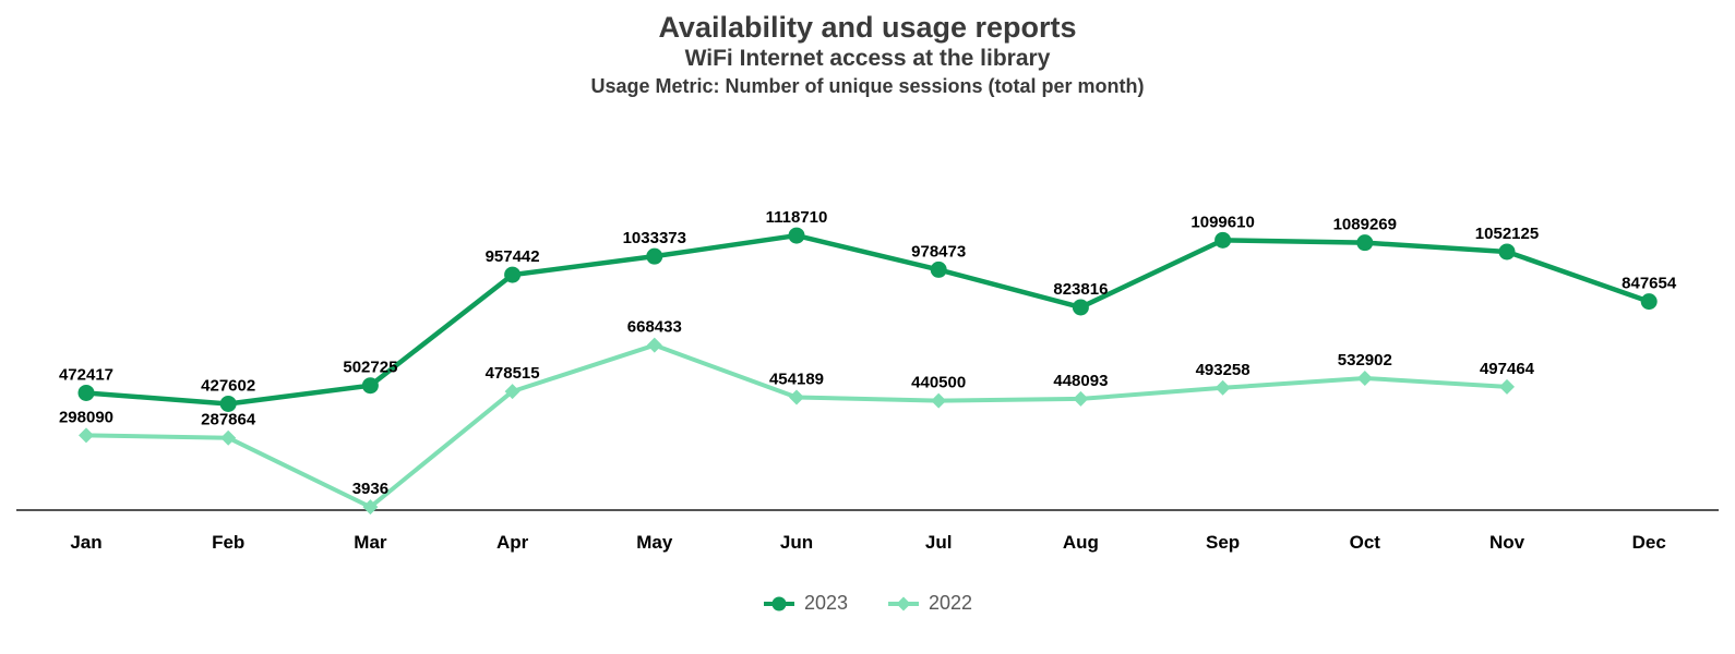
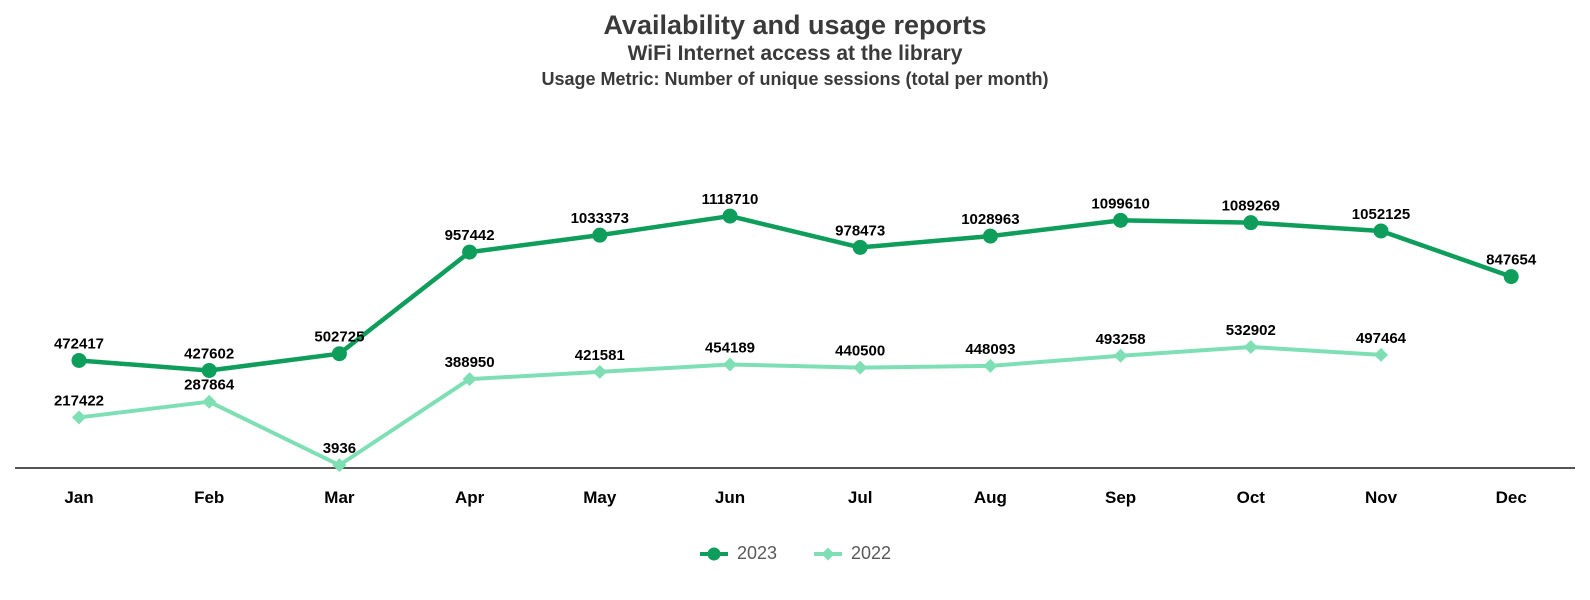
2022/Jan: 298090 -> 217422
2022/Apr: 478515 -> 388950
2022/May: 668433 -> 421581
2023/Aug: 823816 -> 1028963
